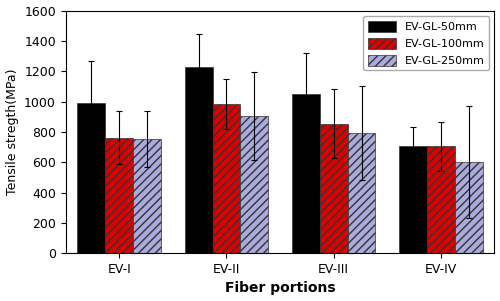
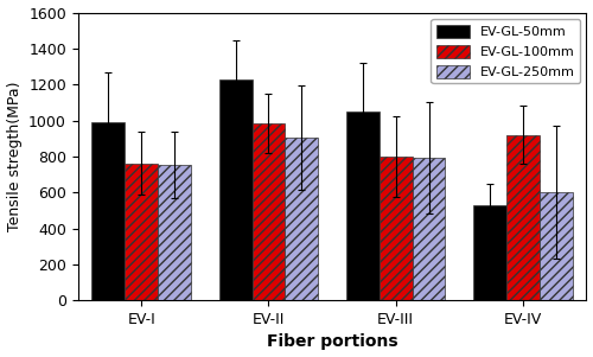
EV-GL-100mm/EV-III: 860 -> 800
EV-GL-50mm/EV-IV: 710 -> 530
EV-GL-100mm/EV-IV: 700 -> 920
